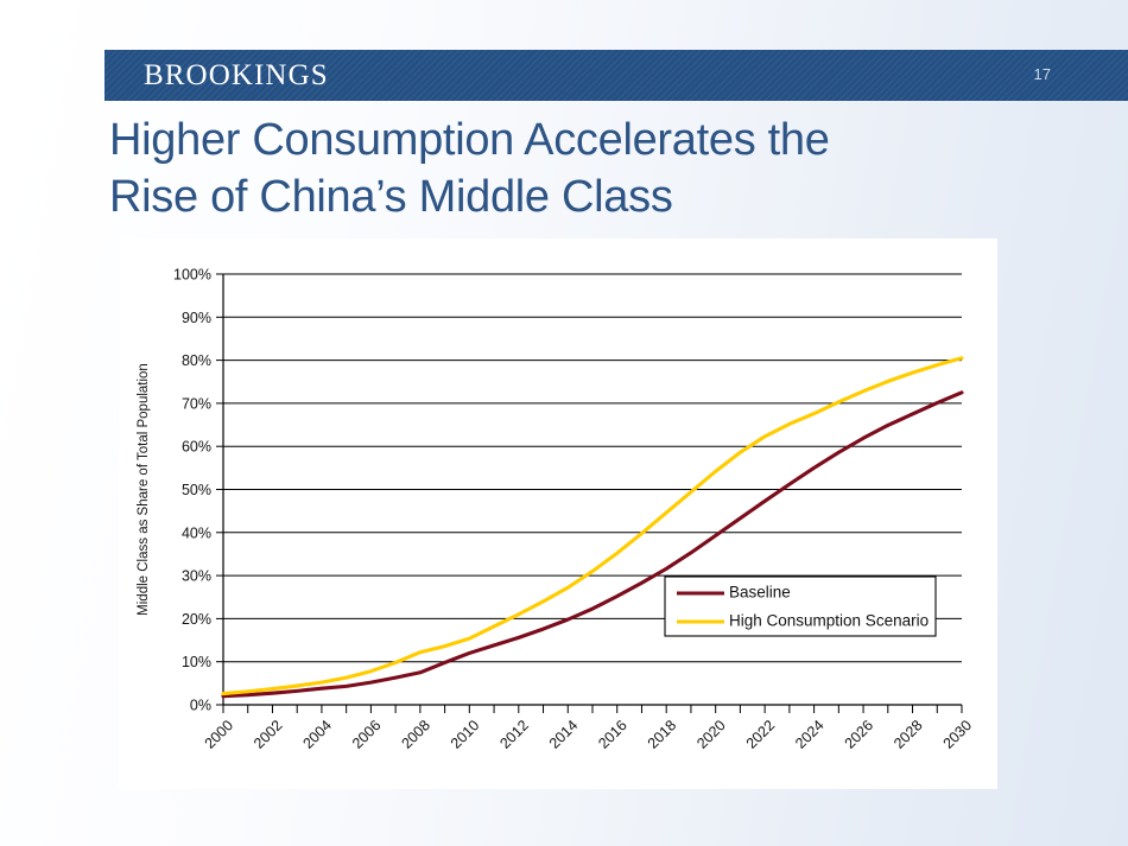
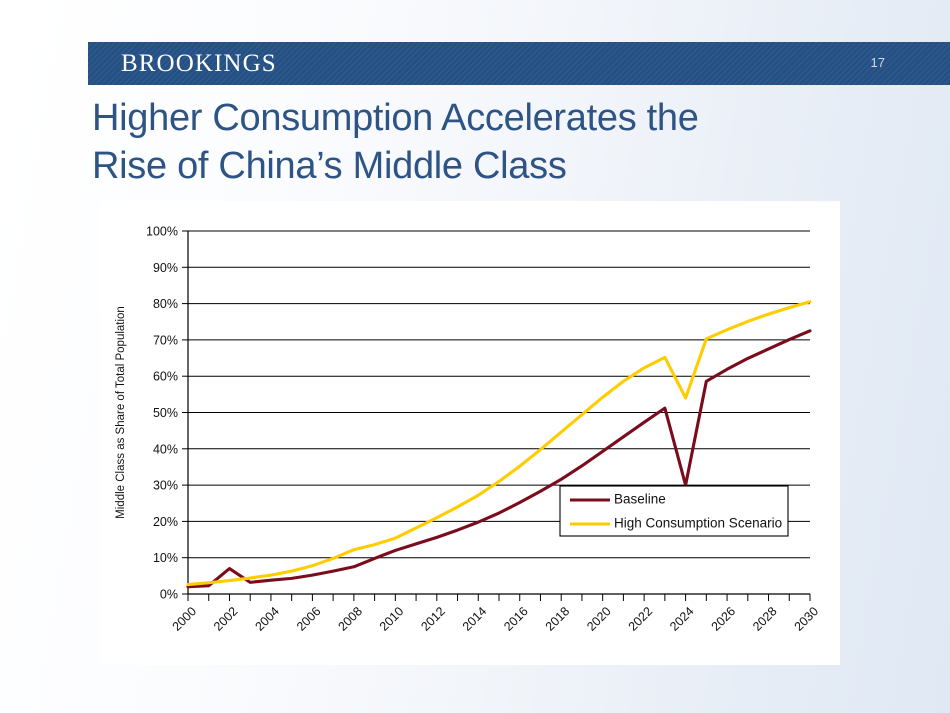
Baseline/2002: 3% -> 7%
Baseline/2024: 55% -> 30%
High Consumption Scenario/2024: 68% -> 54%
